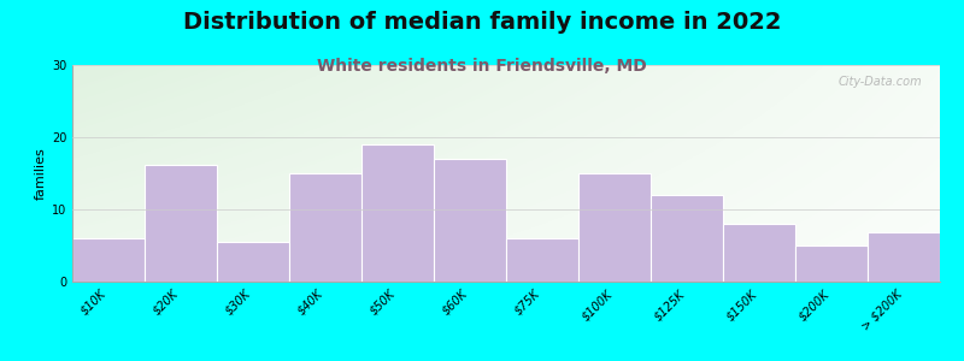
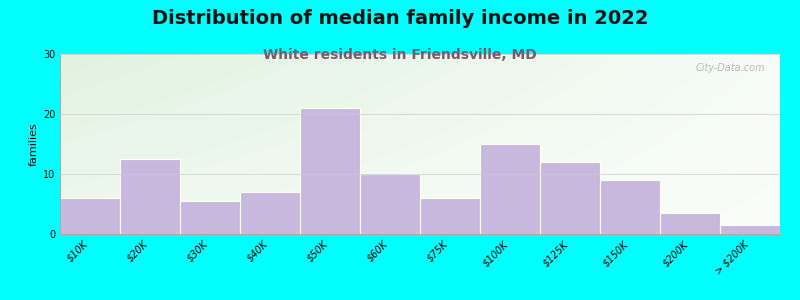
$20K: 16.2 -> 12.5
$40K: 15.0 -> 7.0
$50K: 19.0 -> 21.0
$60K: 17.0 -> 10.0
$150K: 8.0 -> 9.0
$200K: 5.0 -> 3.5
> $200K: 6.8 -> 1.5
